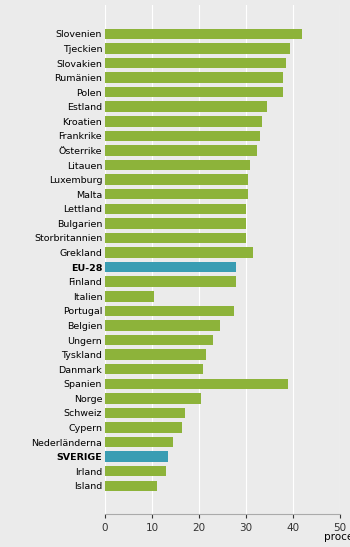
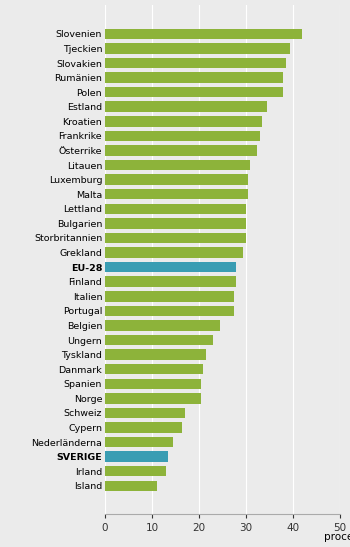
Grekland: 31.5 -> 29.5
Italien: 10.5 -> 27.5
Spanien: 39.0 -> 20.5
